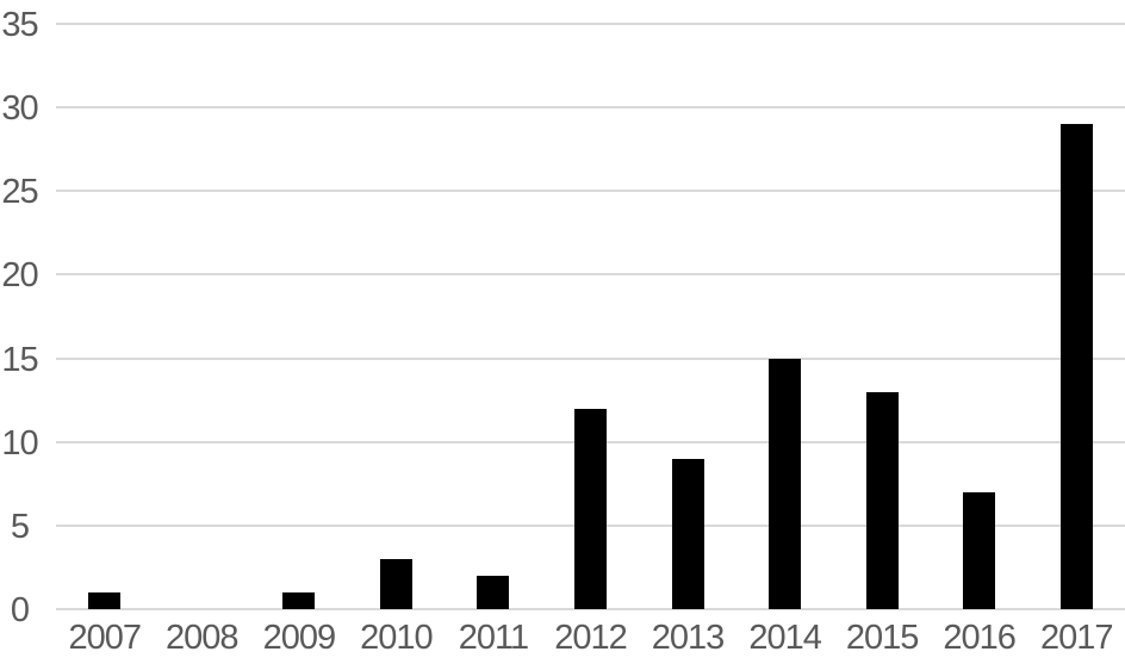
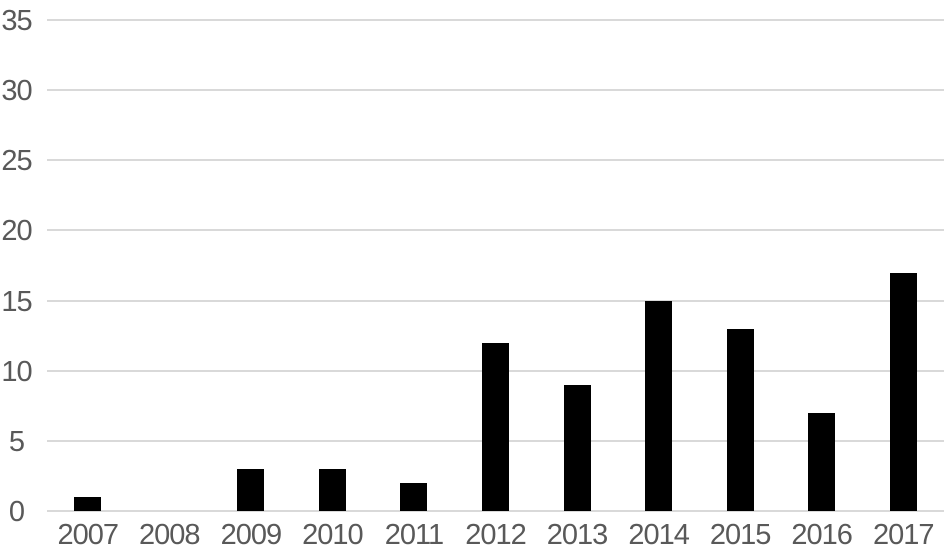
2009: 1 -> 3
2017: 29 -> 17
